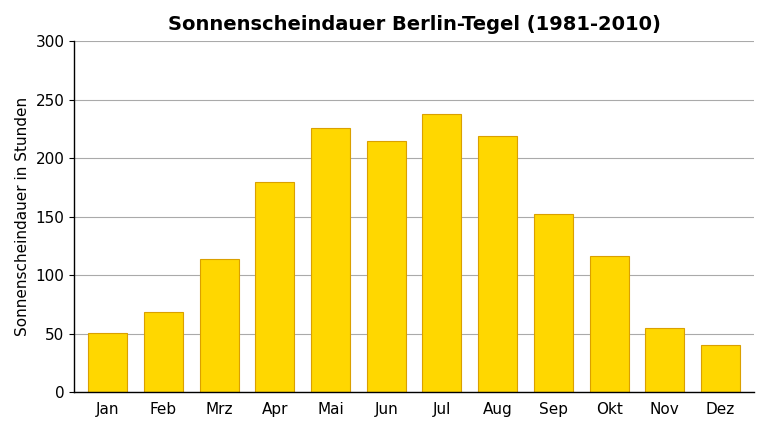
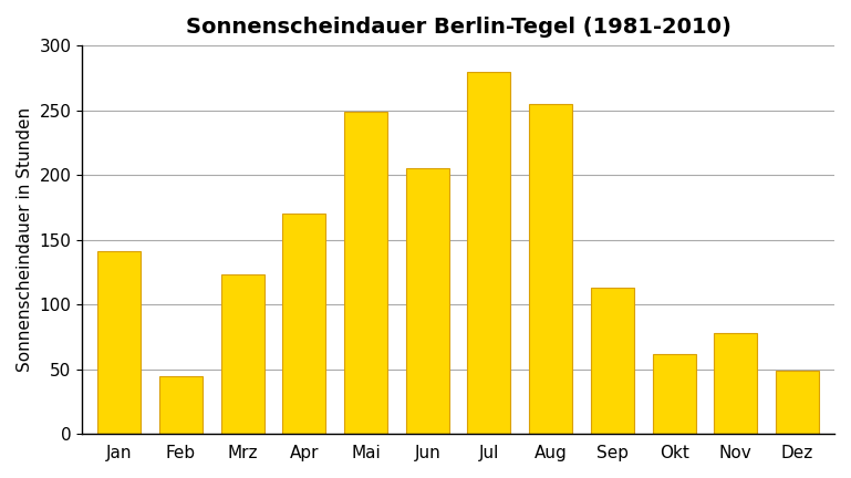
Jan: 51 -> 141
Feb: 69 -> 45
Mrz: 114 -> 123
Apr: 180 -> 170
Mai: 226 -> 249
Jun: 215 -> 205
Jul: 238 -> 280
Aug: 219 -> 255
Sep: 152 -> 113
Okt: 116 -> 62
Nov: 55 -> 78
Dez: 40 -> 49
